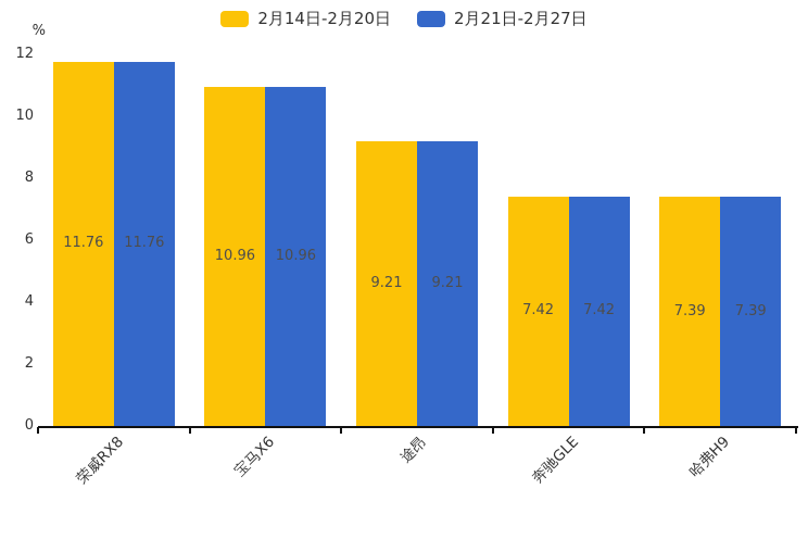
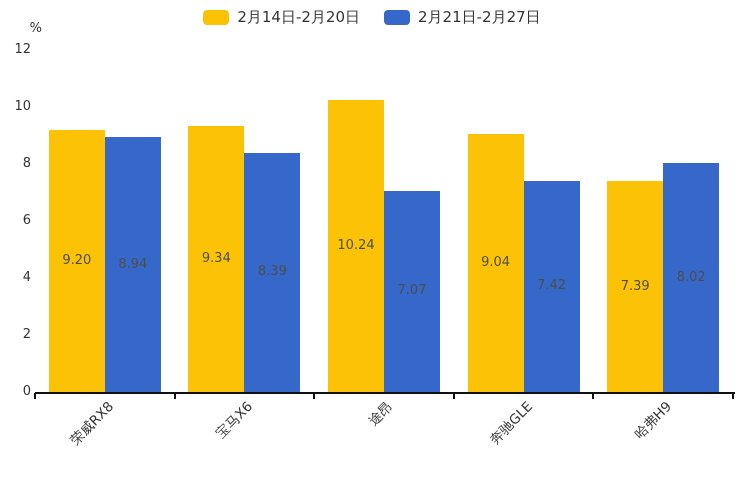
2月14日-2月20日/荣威RX8: 11.76 -> 9.20
2月21日-2月27日/荣威RX8: 11.76 -> 8.94
2月14日-2月20日/宝马X6: 10.96 -> 9.34
2月21日-2月27日/宝马X6: 10.96 -> 8.39
2月14日-2月20日/途昂: 9.21 -> 10.24
2月21日-2月27日/途昂: 9.21 -> 7.07
2月14日-2月20日/奔驰GLE: 7.42 -> 9.04
2月21日-2月27日/哈弗H9: 7.39 -> 8.02
